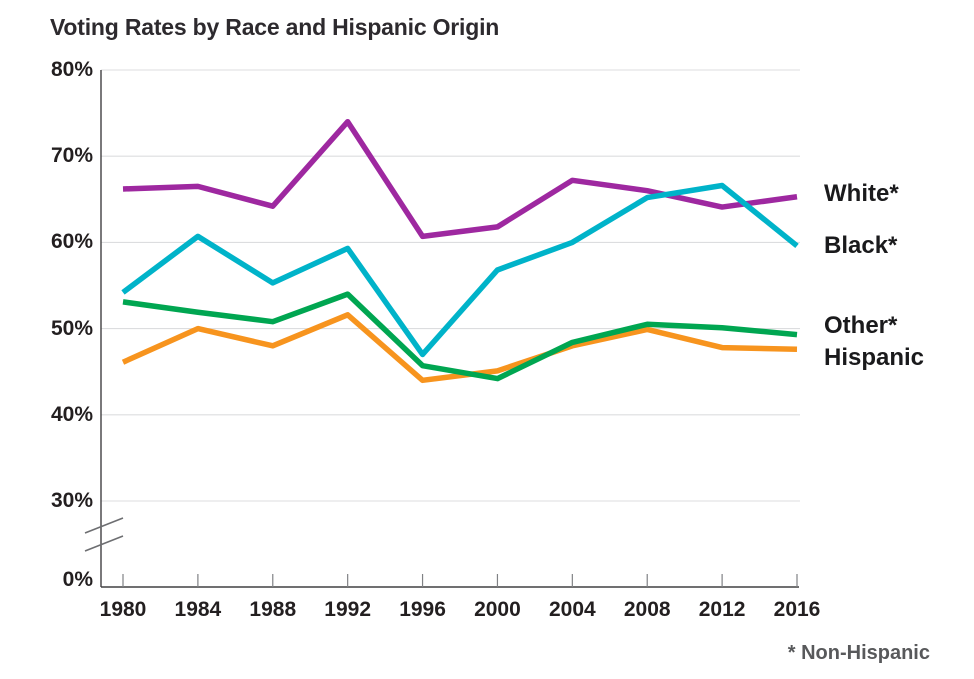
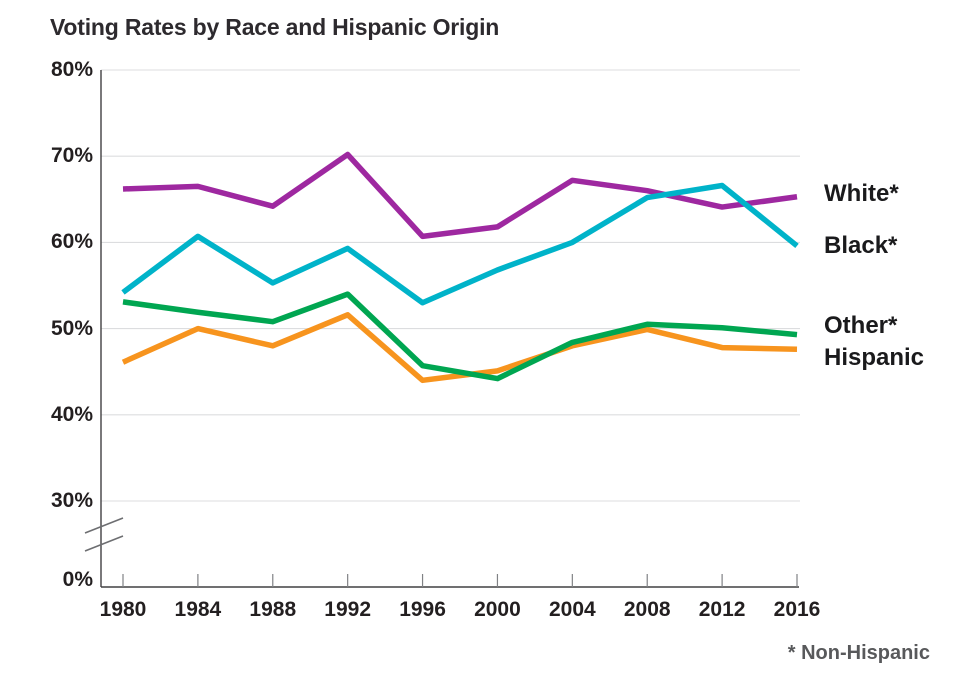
White*/1992: 74% -> 70%
Black*/1996: 47% -> 53%
